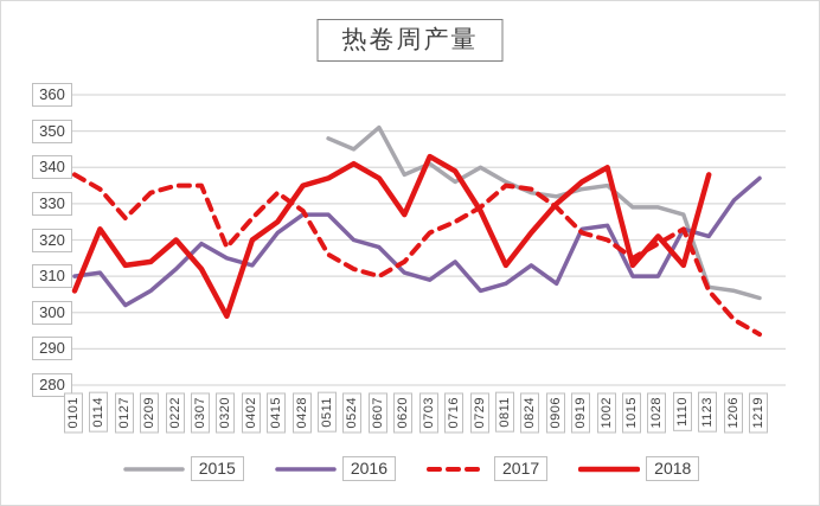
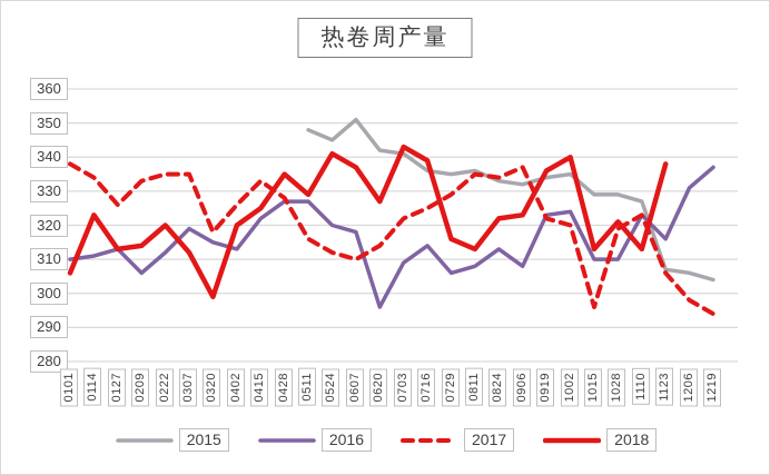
2016/0127: 302 -> 313
2018/0511: 337 -> 329
2015/0620: 338 -> 342
2016/0620: 311 -> 296
2015/0729: 340 -> 335
2018/0729: 328 -> 316
2017/0906: 329 -> 337
2018/0906: 330 -> 323
2017/1015: 315 -> 296
2016/1123: 321 -> 316
